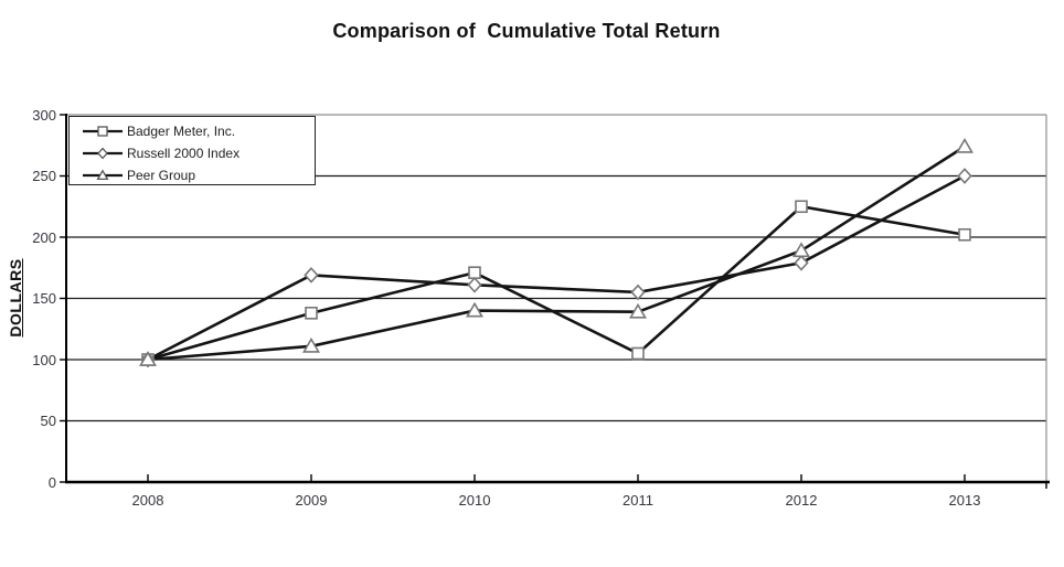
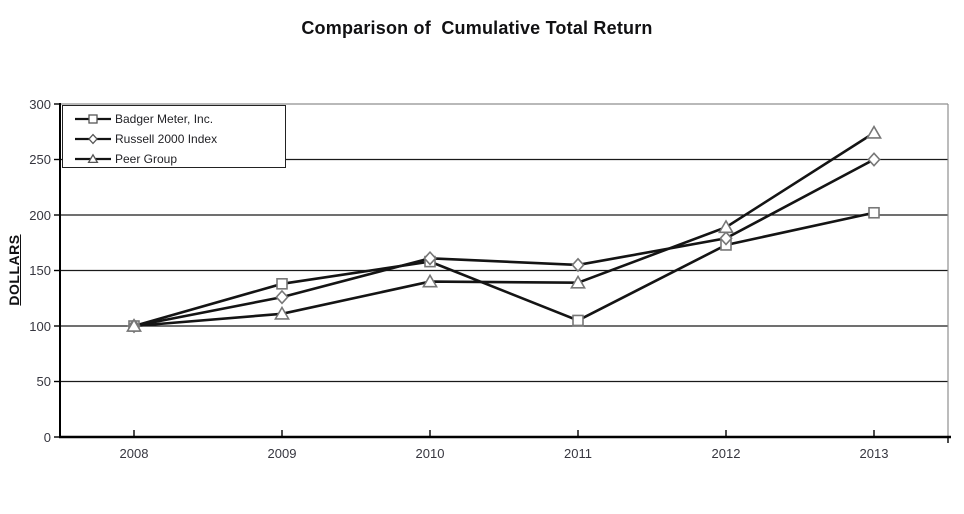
Russell 2000 Index/2009: 169 -> 126
Badger Meter, Inc./2010: 171 -> 158
Badger Meter, Inc./2012: 225 -> 173
